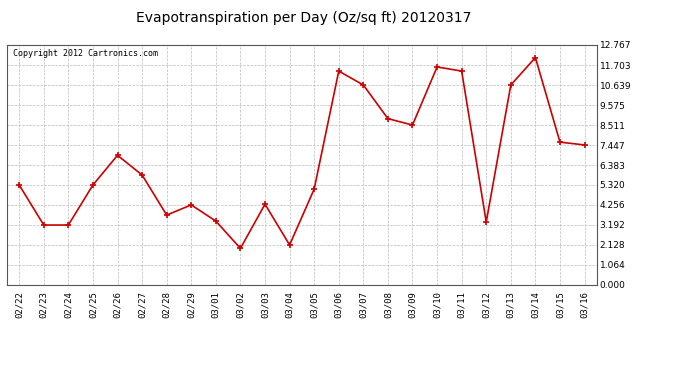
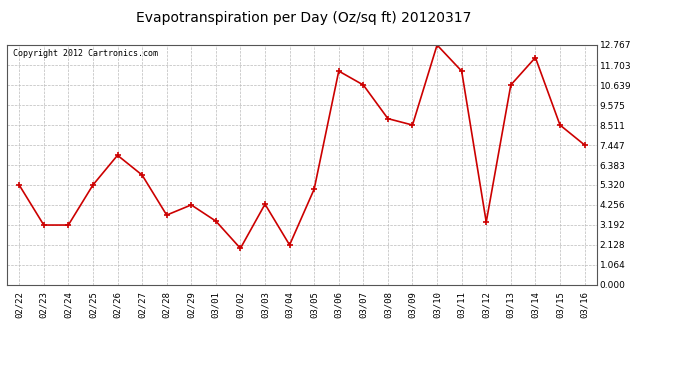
03/10: 11.6 -> 12.8
03/15: 7.6 -> 8.5
